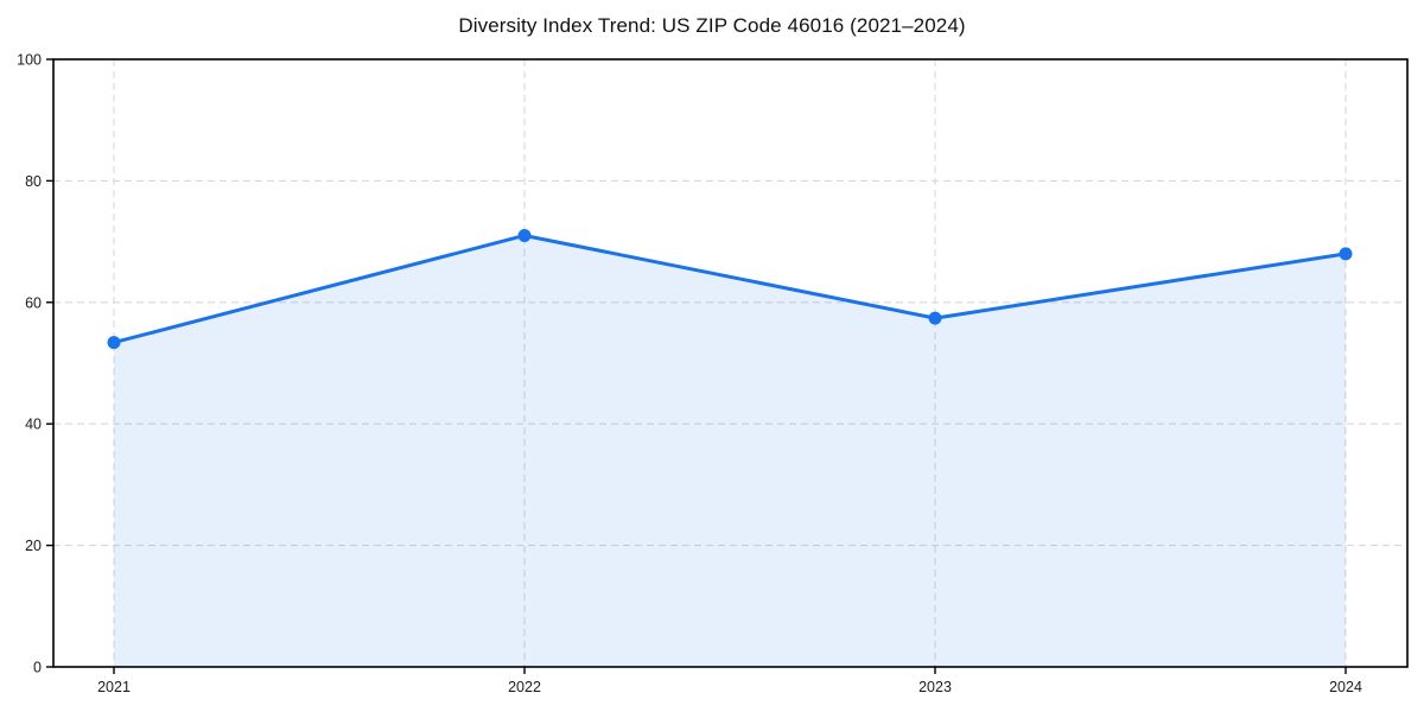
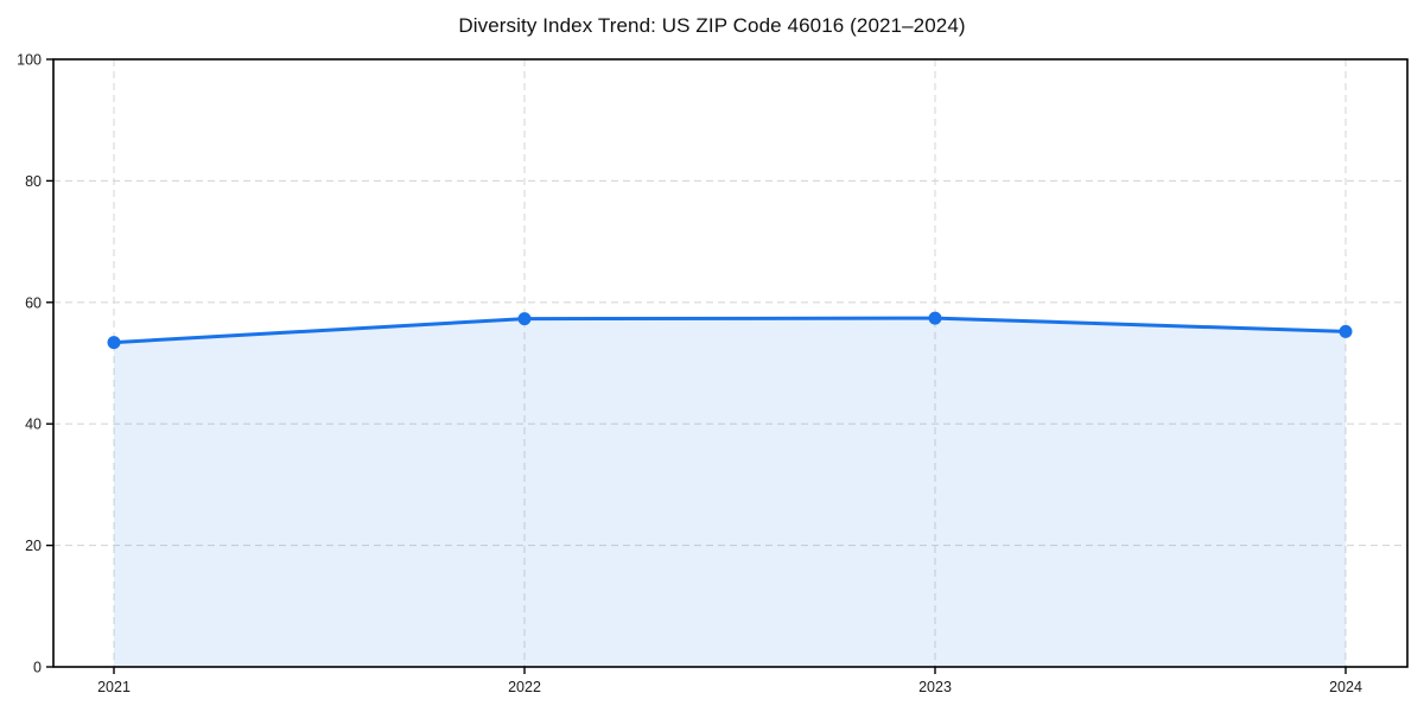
2022: 71 -> 57
2024: 68 -> 55
